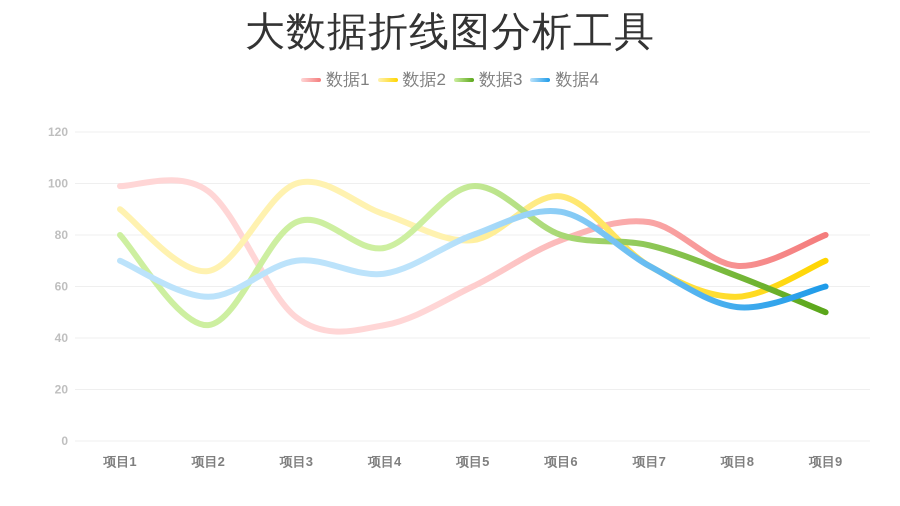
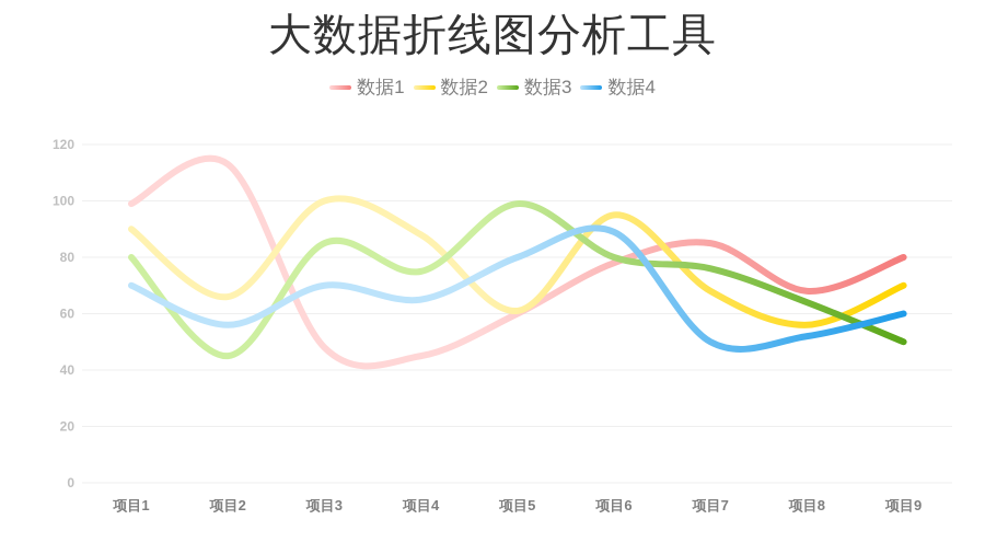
数据1/项目2: 97 -> 113
数据2/项目5: 78 -> 61
数据4/项目7: 68 -> 50
